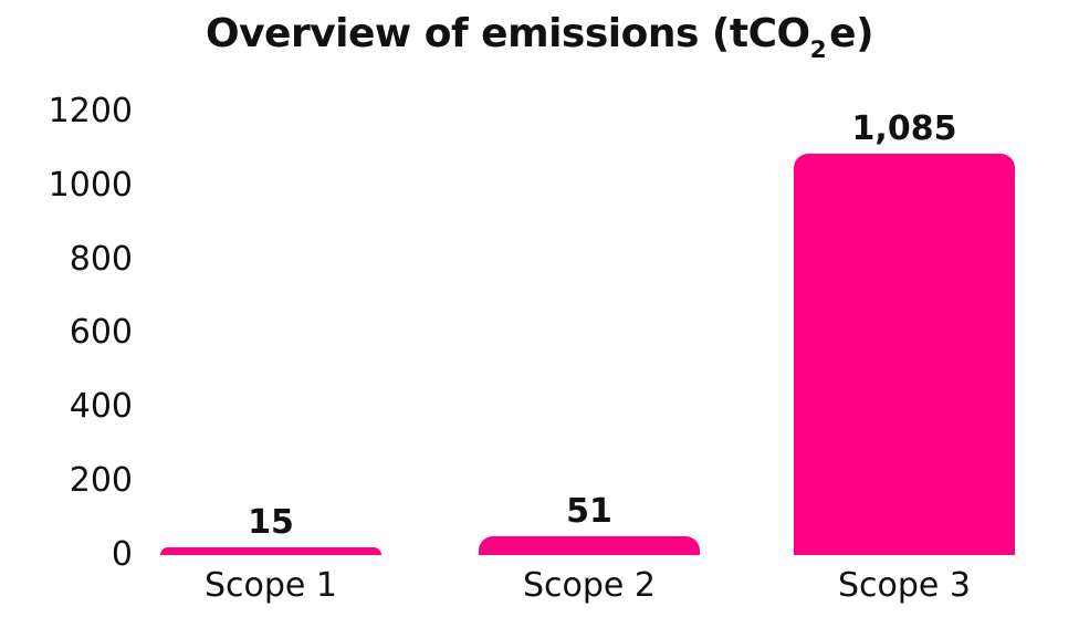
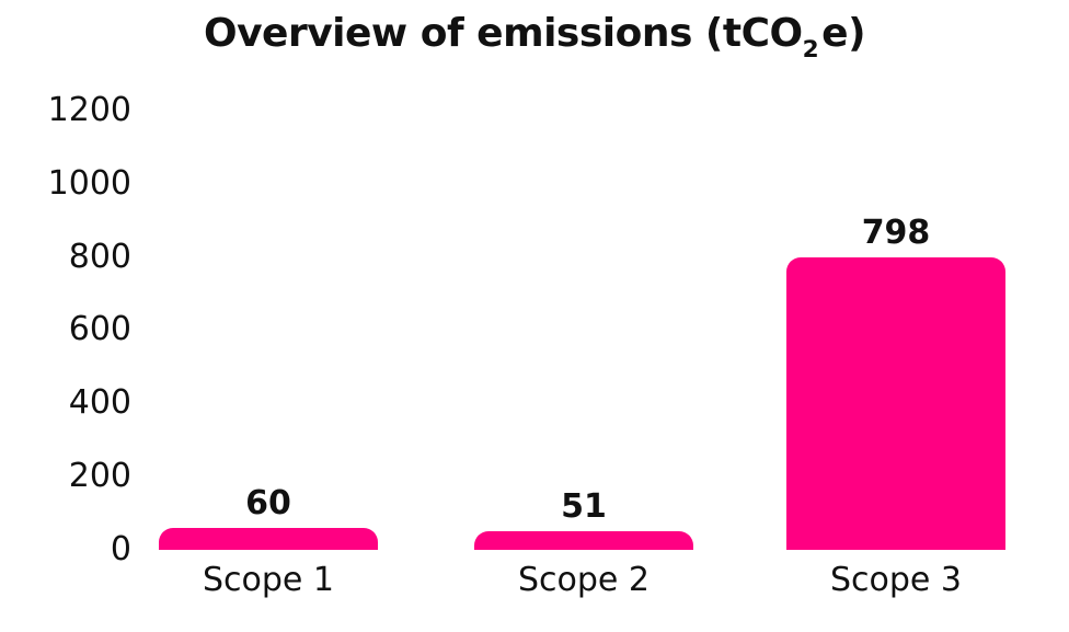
Scope 1: 15 -> 60
Scope 3: 1,085 -> 798
